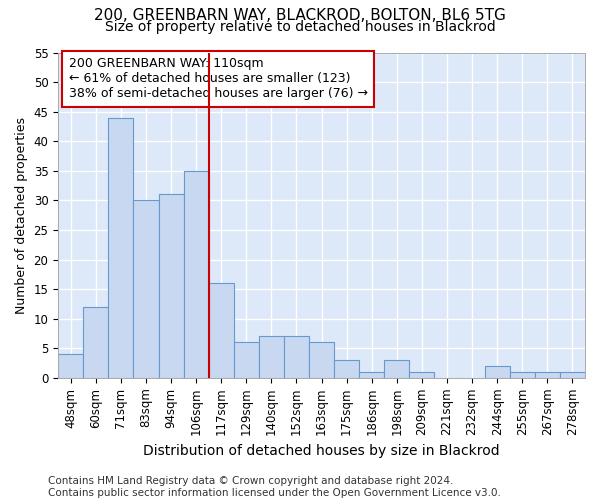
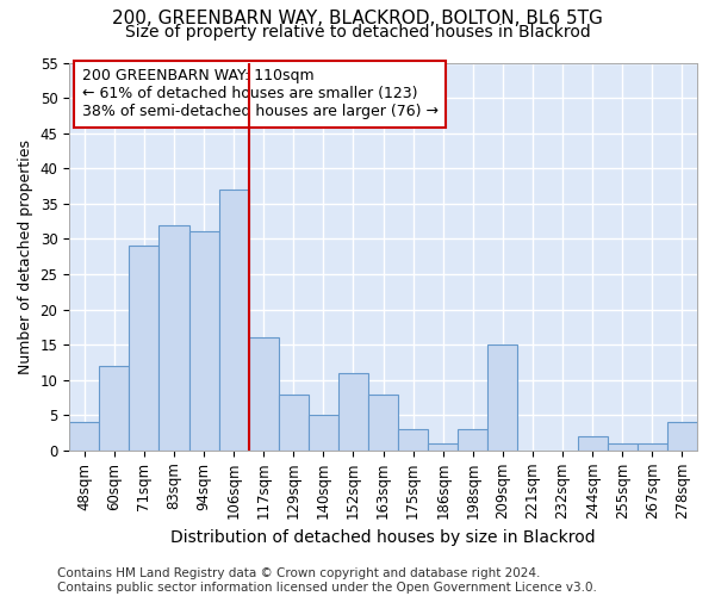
71sqm: 44 -> 29
83sqm: 30 -> 32
106sqm: 35 -> 37
129sqm: 6 -> 8
140sqm: 7 -> 5
152sqm: 7 -> 11
163sqm: 6 -> 8
209sqm: 1 -> 15
278sqm: 1 -> 4
